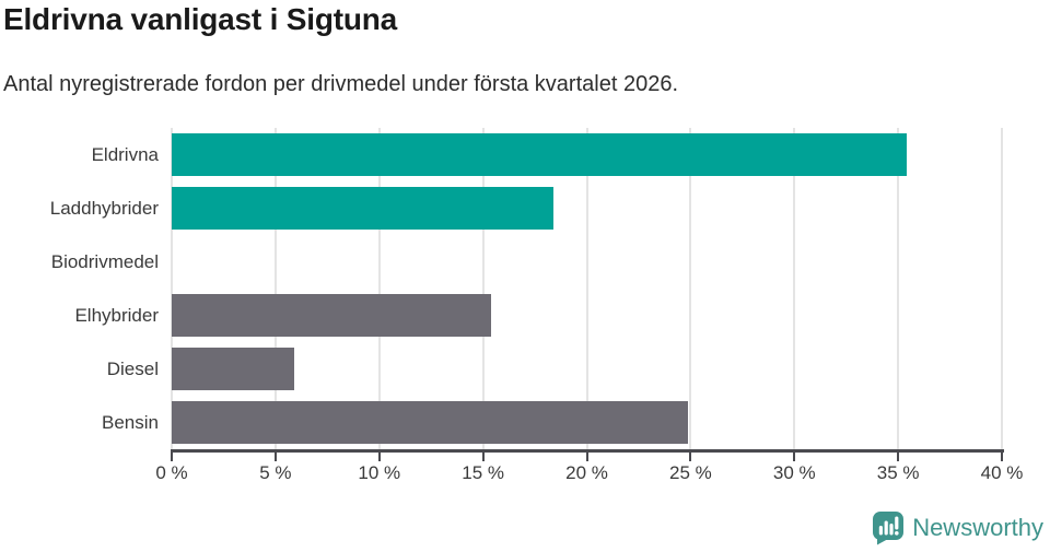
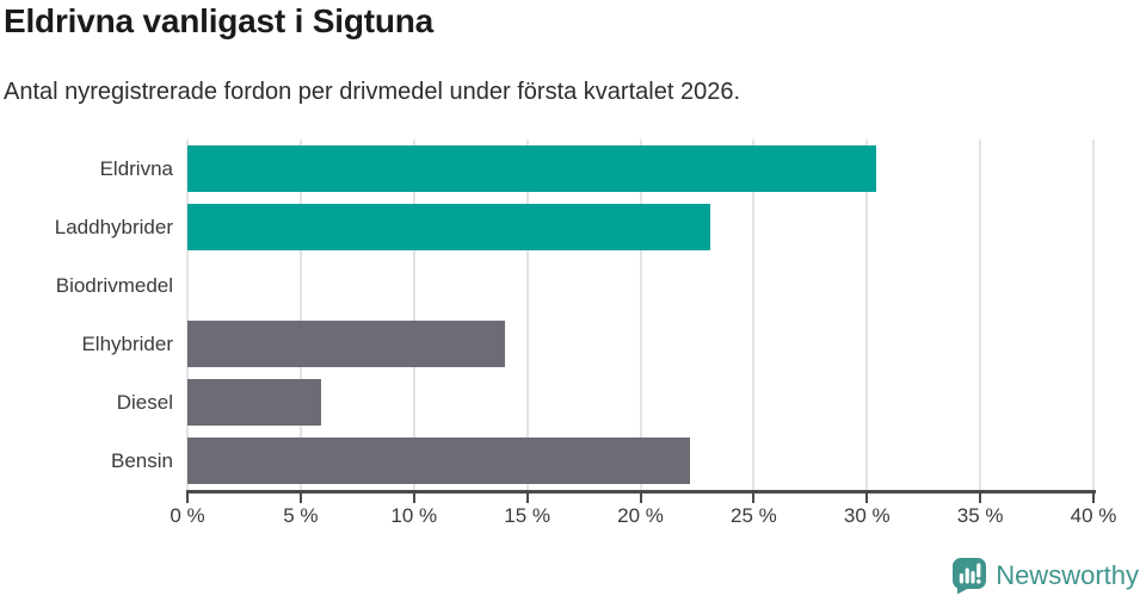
Eldrivna: 35.4% -> 30.4%
Laddhybrider: 18.4% -> 23.1%
Elhybrider: 15.4% -> 14.0%
Bensin: 24.9% -> 22.2%
